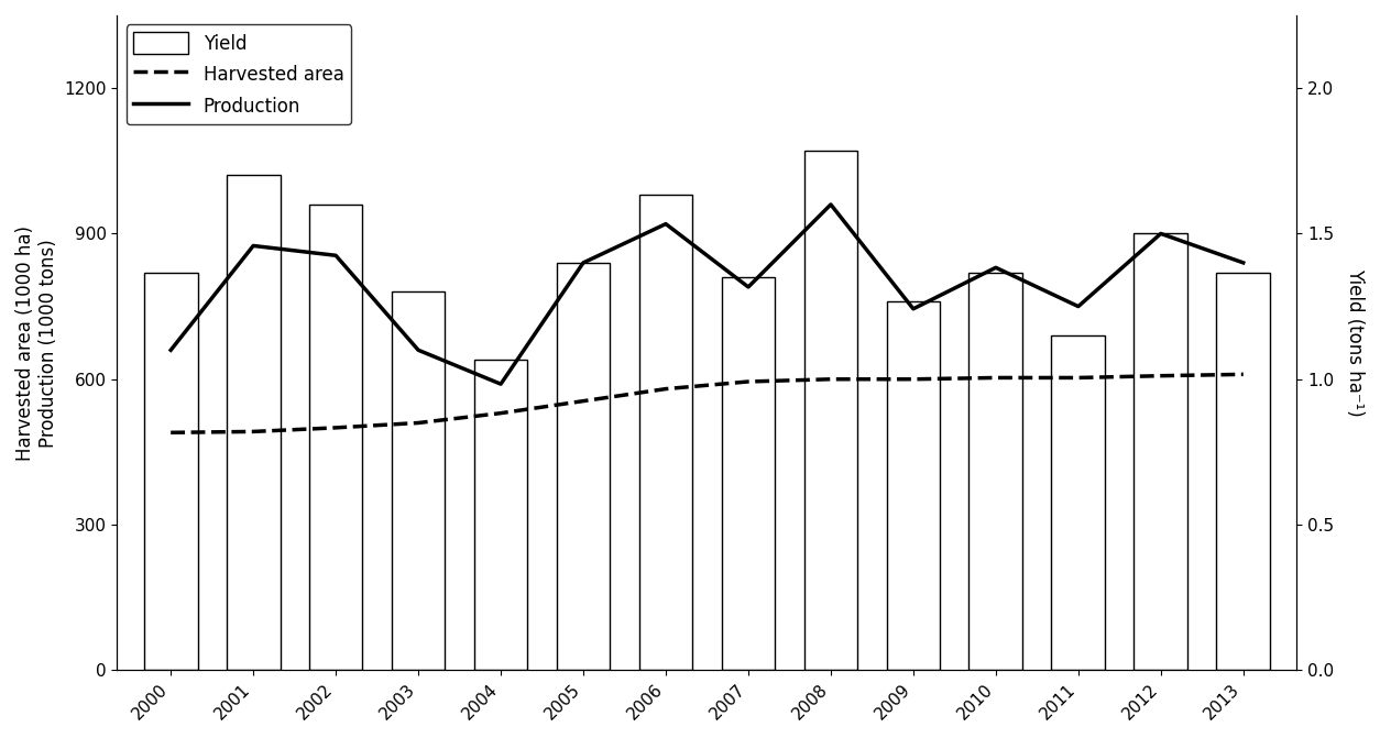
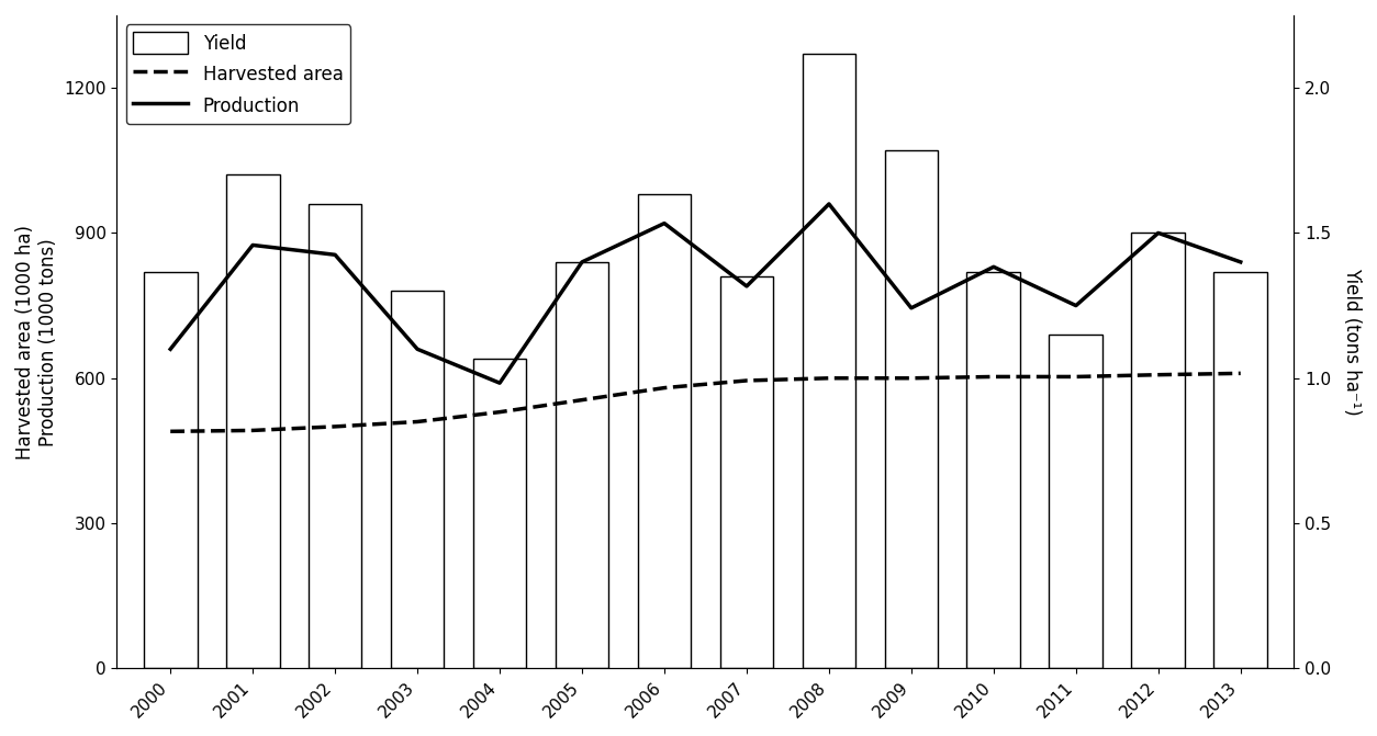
Yield/2008: 1070 -> 1270
Yield/2009: 760 -> 1070
